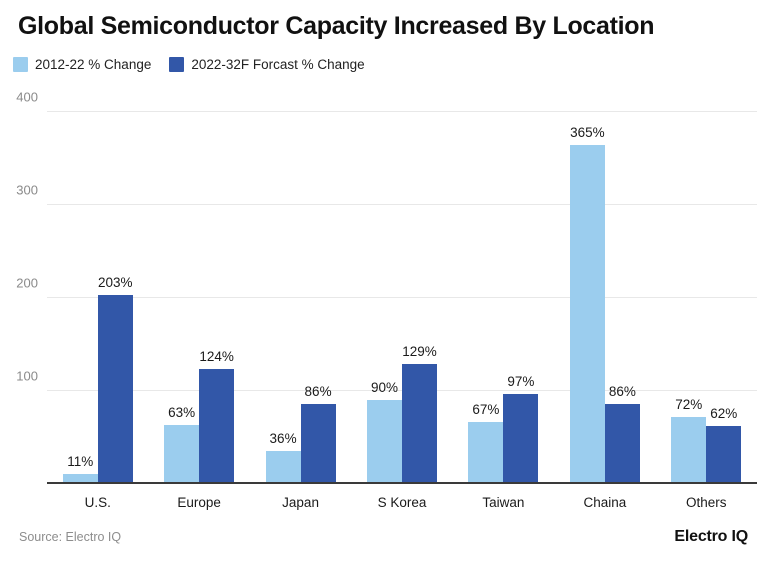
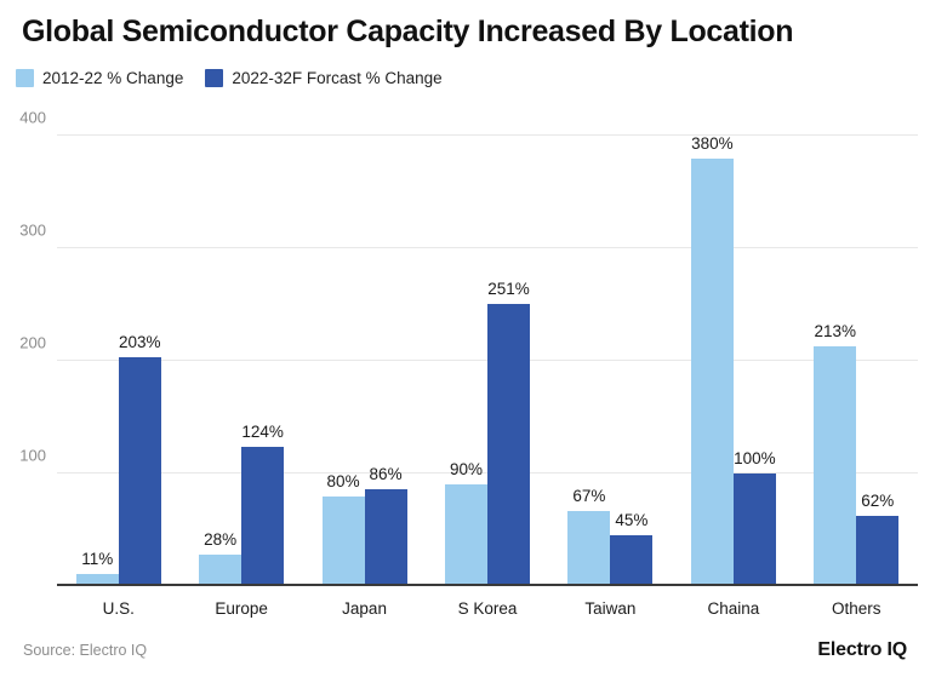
2012-22 % Change/Europe: 63% -> 28%
2012-22 % Change/Japan: 36% -> 80%
2022-32F Forcast % Change/S Korea: 129% -> 251%
2022-32F Forcast % Change/Taiwan: 97% -> 45%
2012-22 % Change/Chaina: 365% -> 380%
2022-32F Forcast % Change/Chaina: 86% -> 100%
2012-22 % Change/Others: 72% -> 213%
